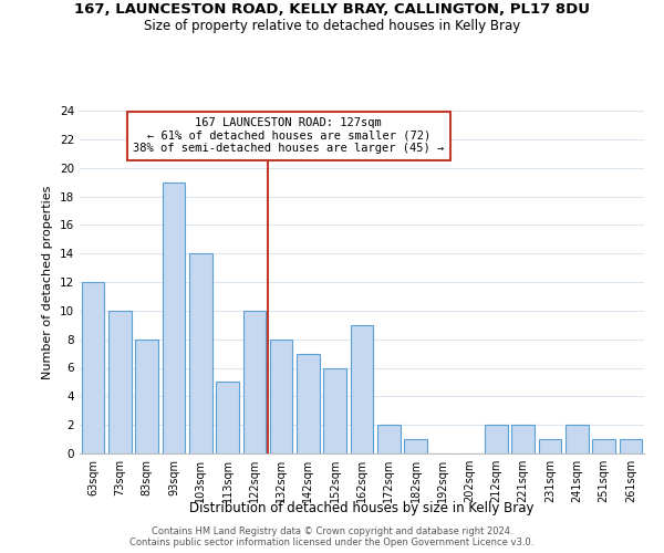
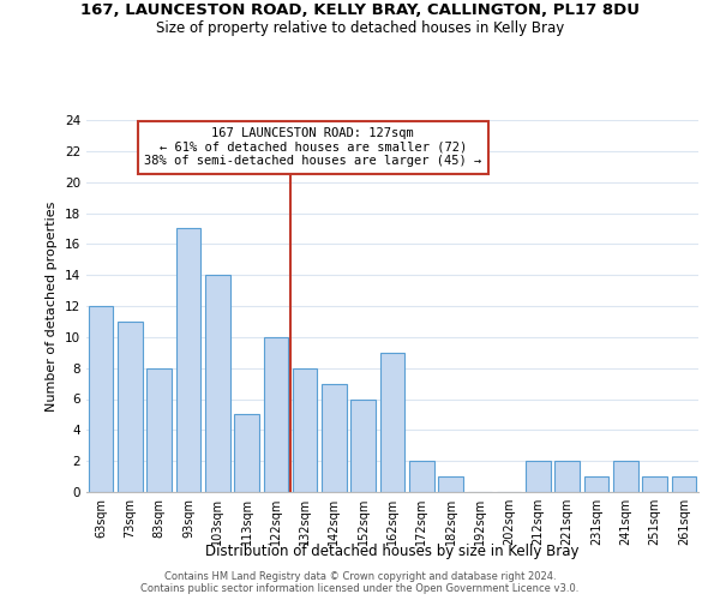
73sqm: 10 -> 11
93sqm: 19 -> 17
